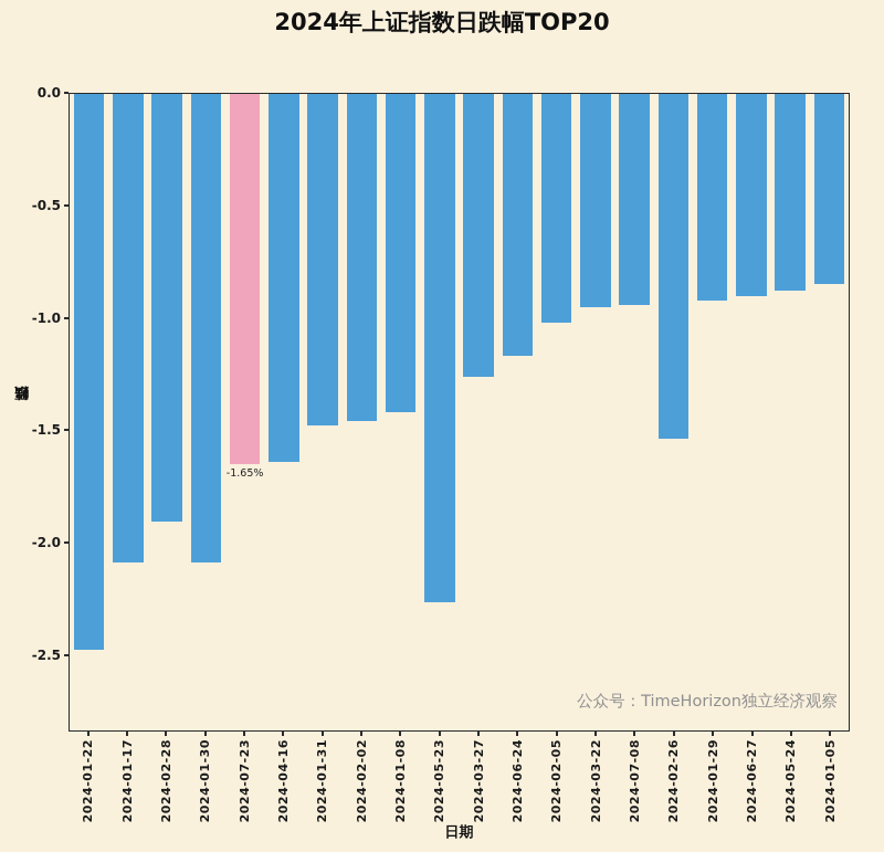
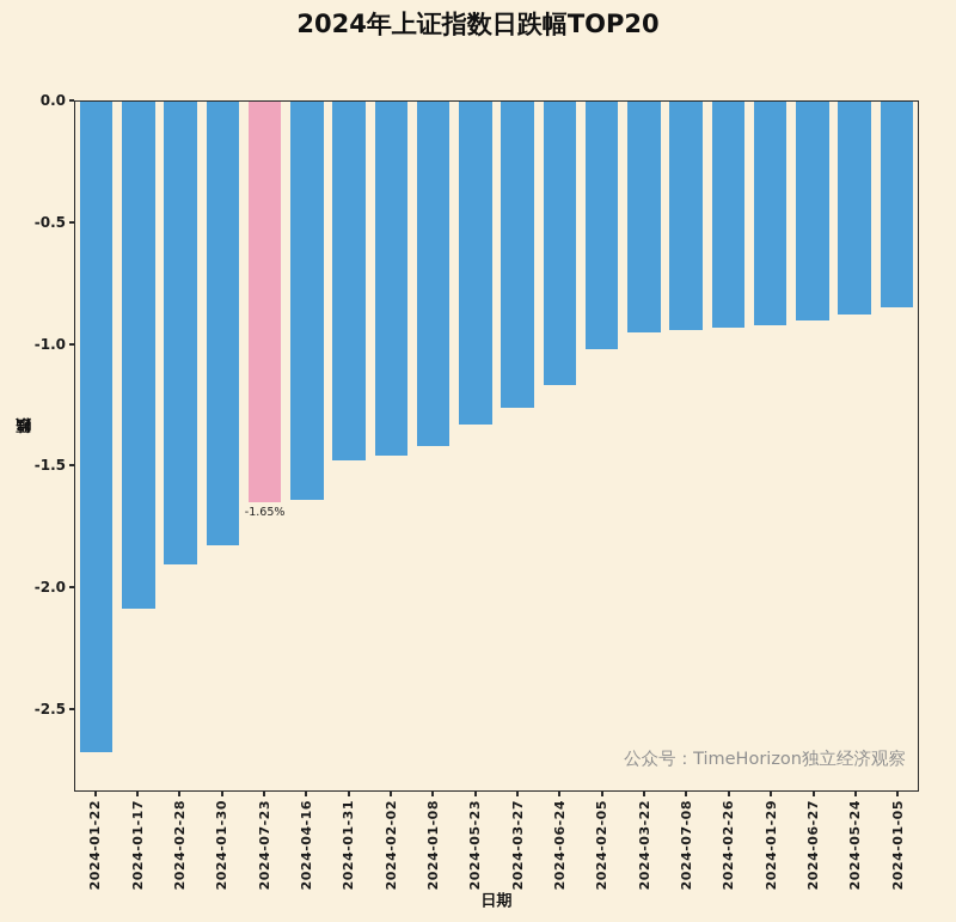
2024-01-22: -2.48 -> -2.68
2024-01-30: -2.09 -> -1.83
2024-05-23: -2.27 -> -1.33
2024-02-26: -1.54 -> -0.93
